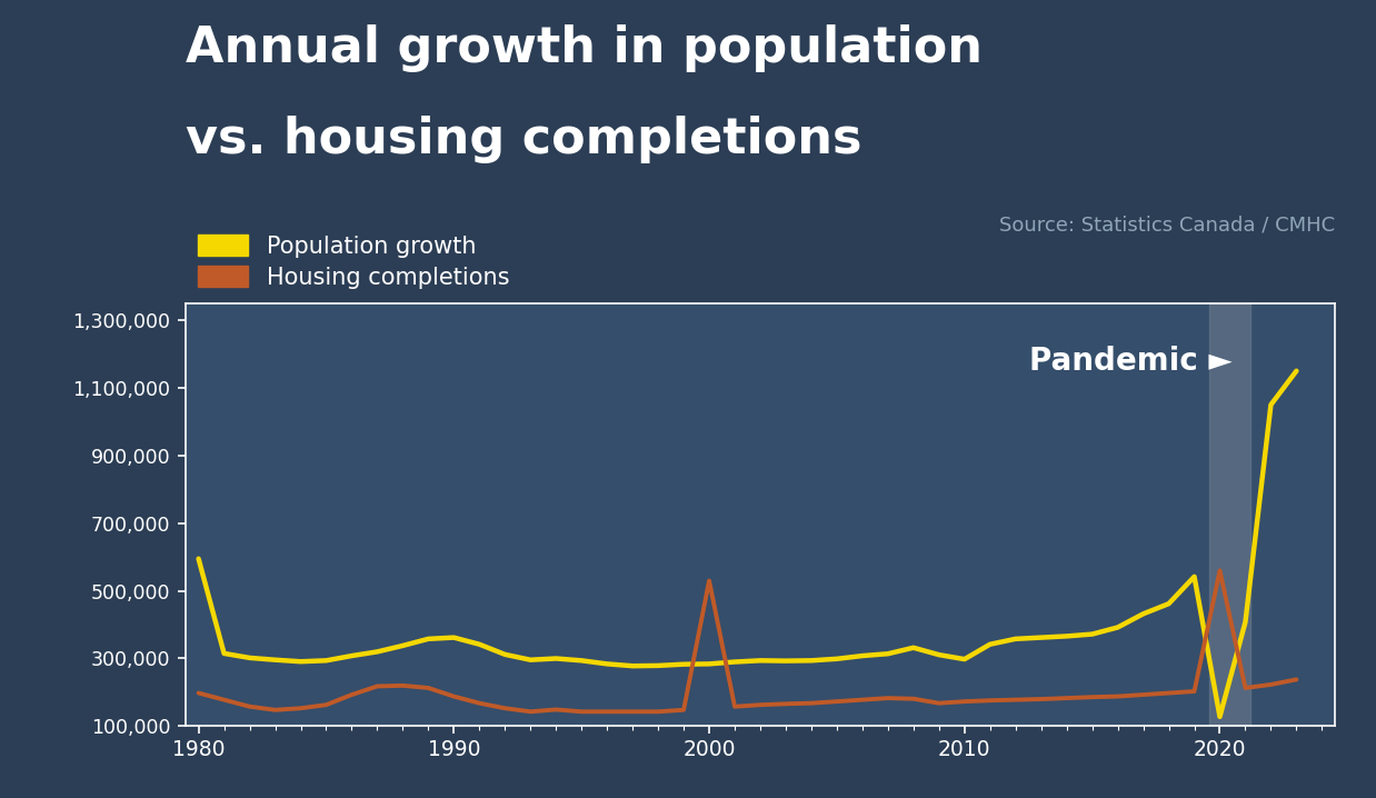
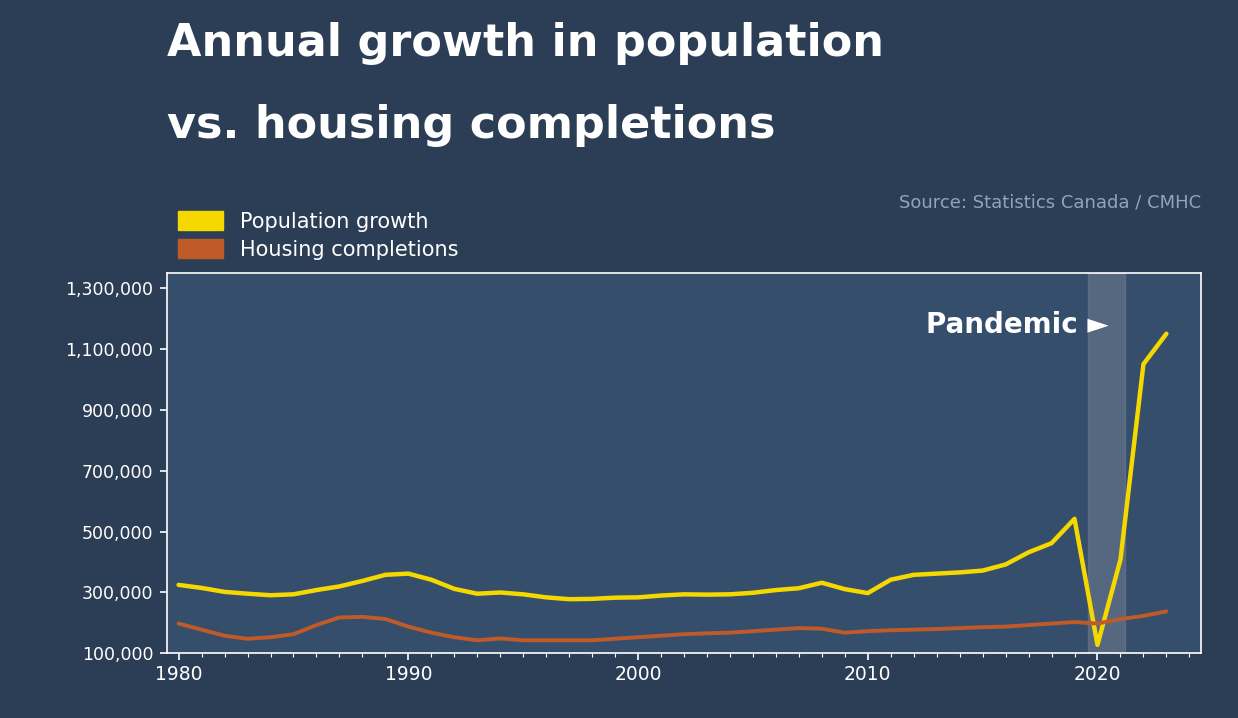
Population growth/1980: 595,000 -> 325,000
Housing completions/2000: 530,000 -> 153,000
Housing completions/2020: 560,000 -> 198,000
